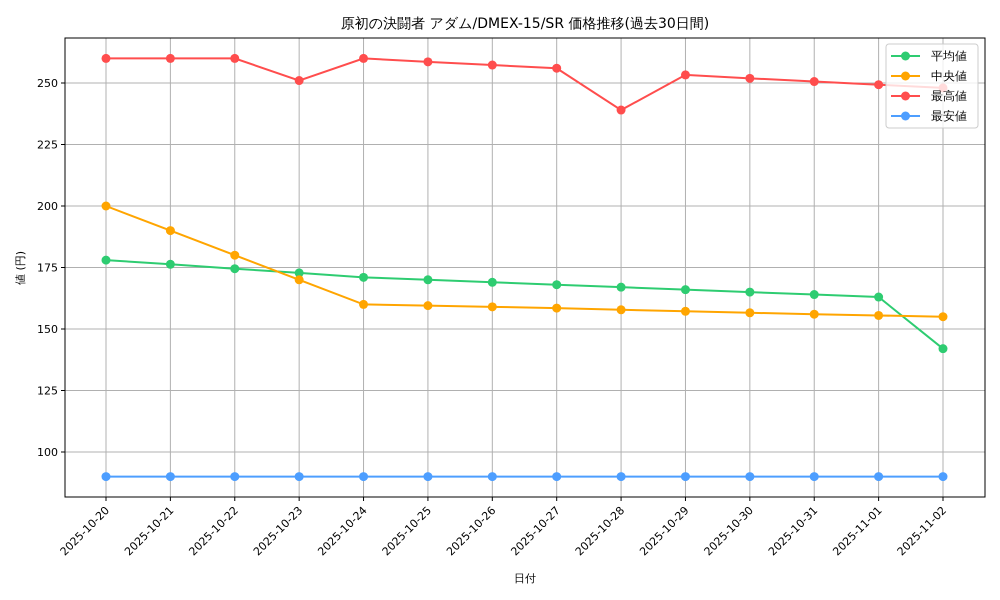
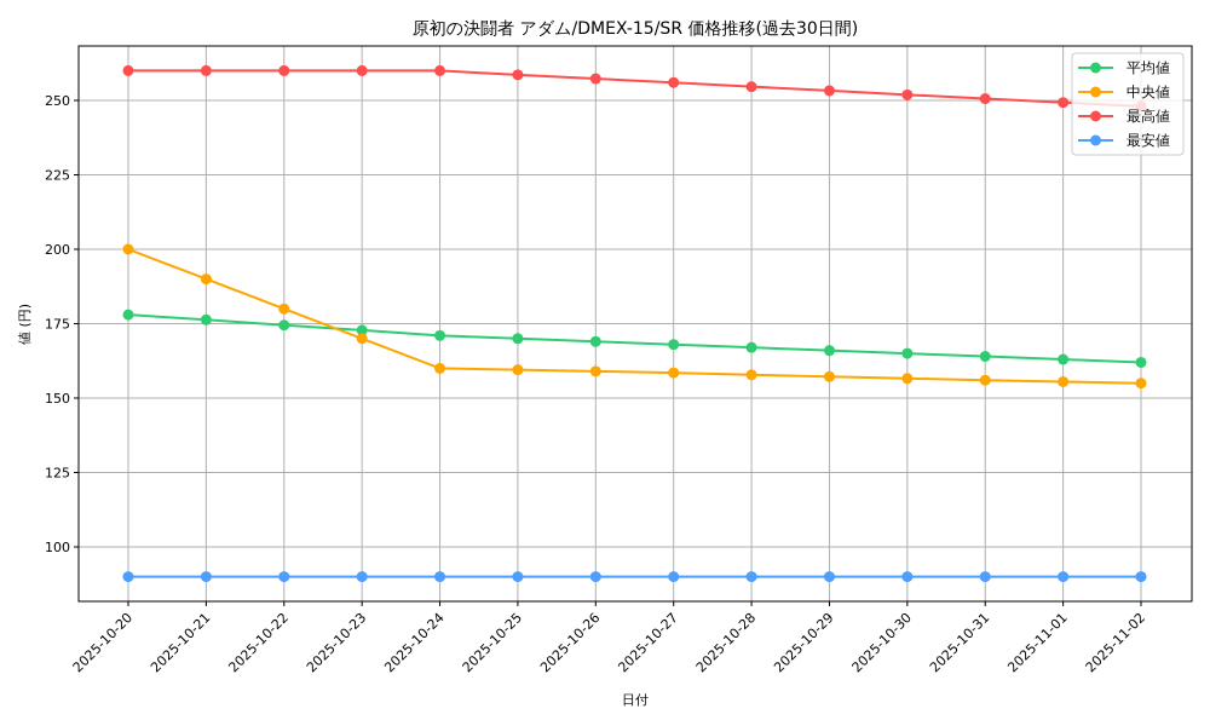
最高値/2025-10-23: 251 -> 260
最高値/2025-10-28: 239 -> 255
平均値/2025-11-02: 142 -> 162
